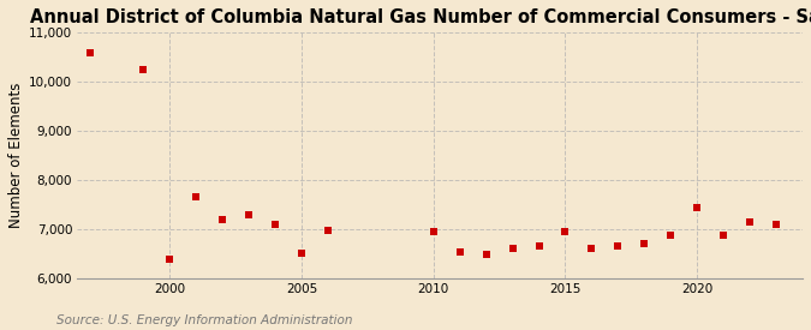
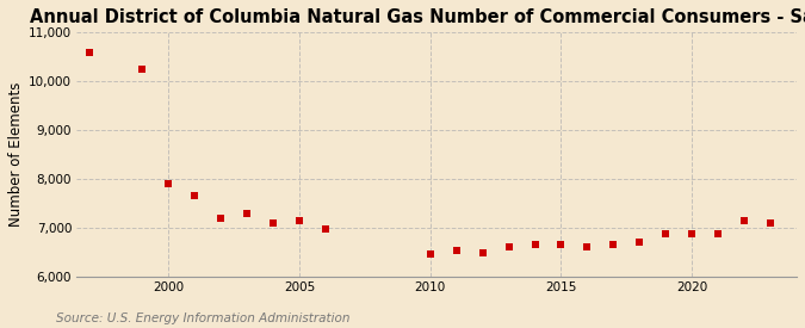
2000: 6,400 -> 7,900
2005: 6,500 -> 7,150
2010: 6,950 -> 6,450
2015: 6,950 -> 6,650
2020: 7,450 -> 6,870
